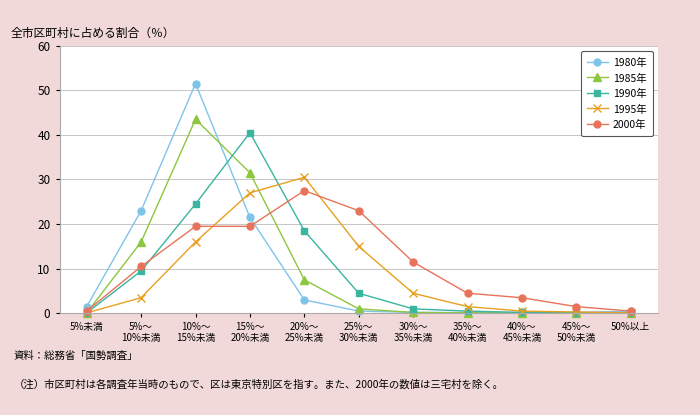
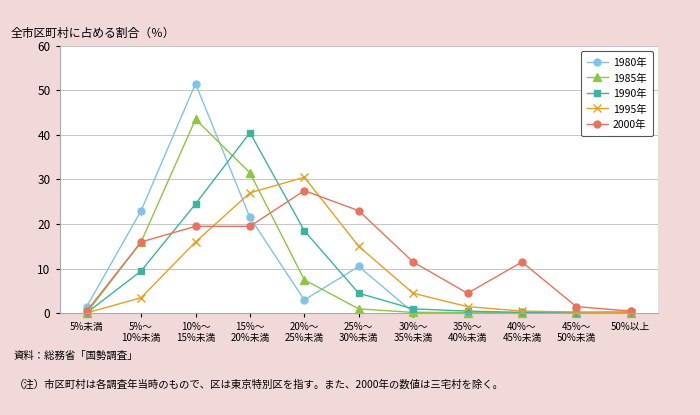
2000年/5%～ 10%未満: 10.5 -> 16.0
1980年/25%～ 30%未満: 0.5 -> 10.5
2000年/40%～ 45%未満: 3.5 -> 11.5
